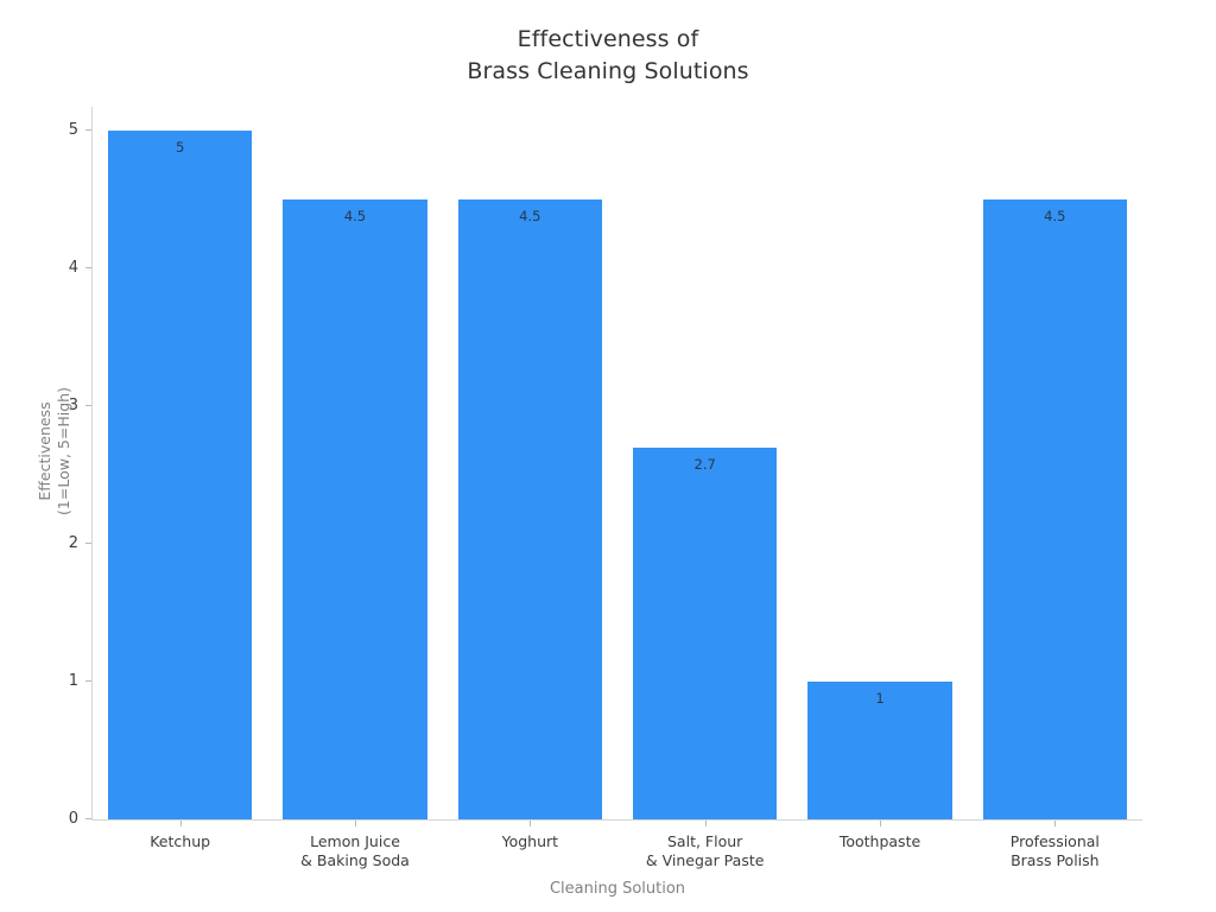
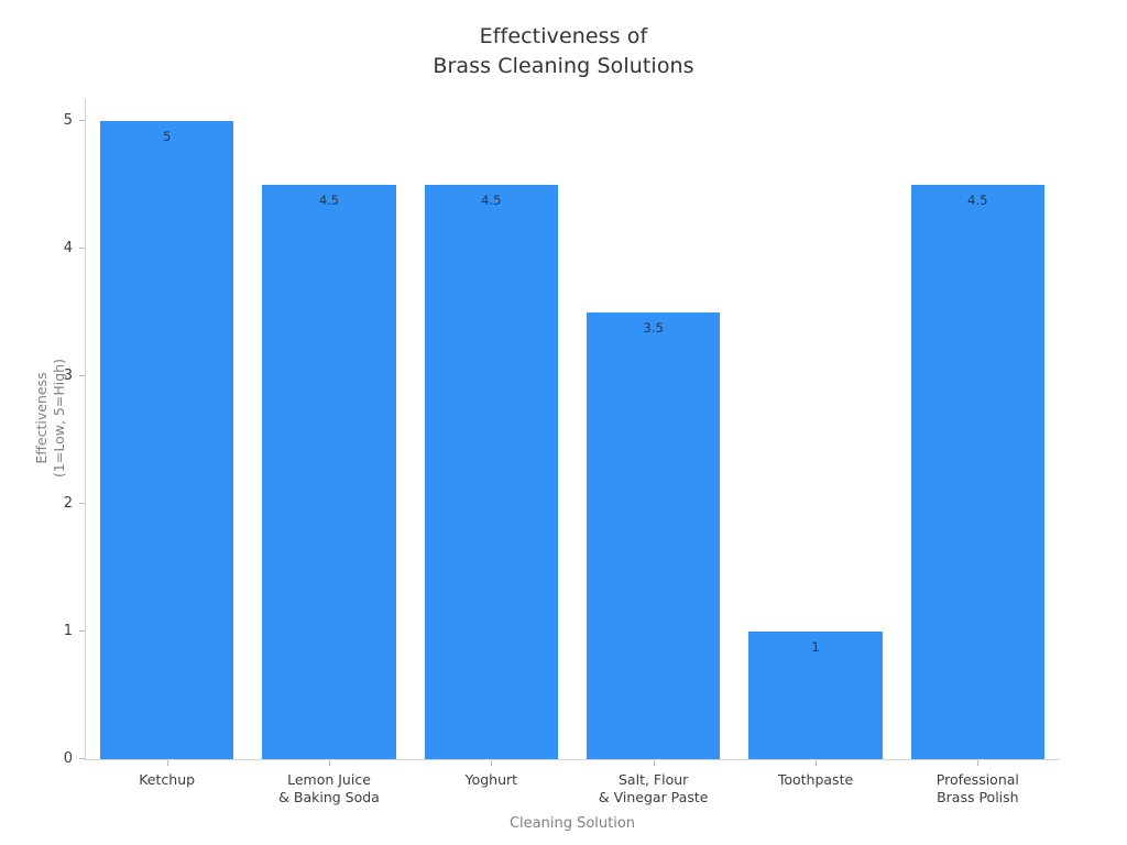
Salt, Flour & Vinegar Paste: 2.7 -> 3.5
